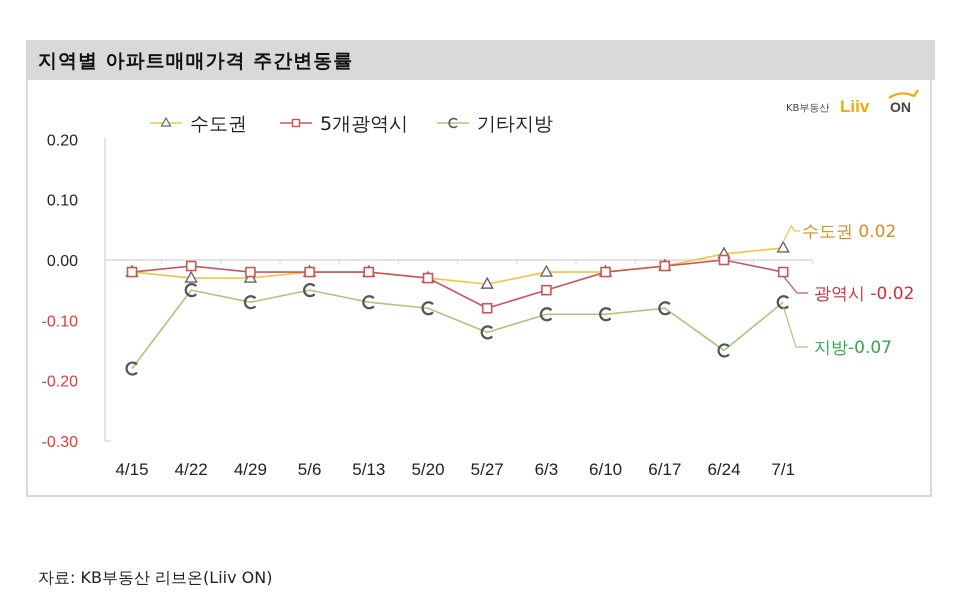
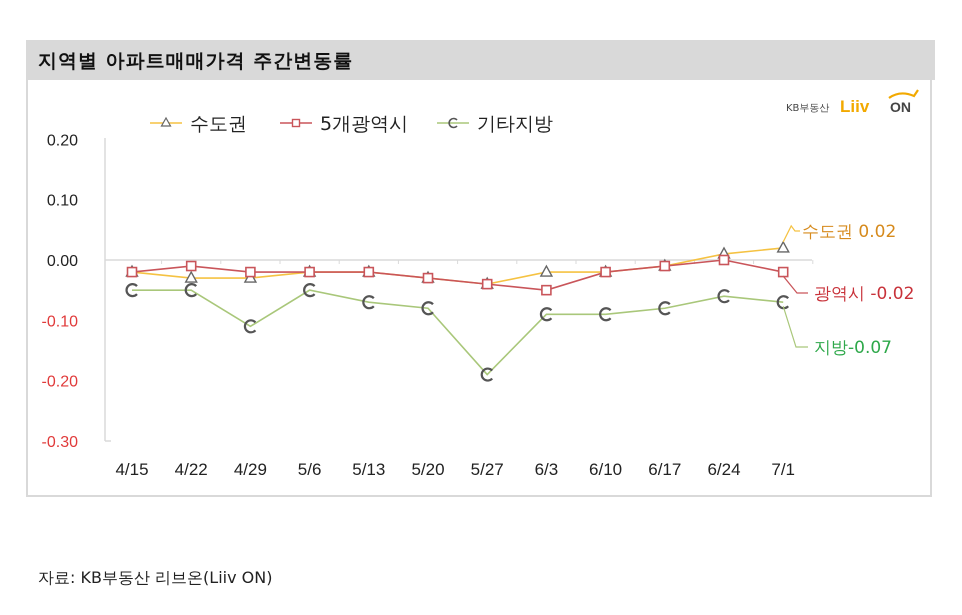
기타지방/4/15: -0.18 -> -0.05
기타지방/4/29: -0.07 -> -0.11
5개광역시/5/27: -0.08 -> -0.04
기타지방/5/27: -0.12 -> -0.19
기타지방/6/24: -0.15 -> -0.06
